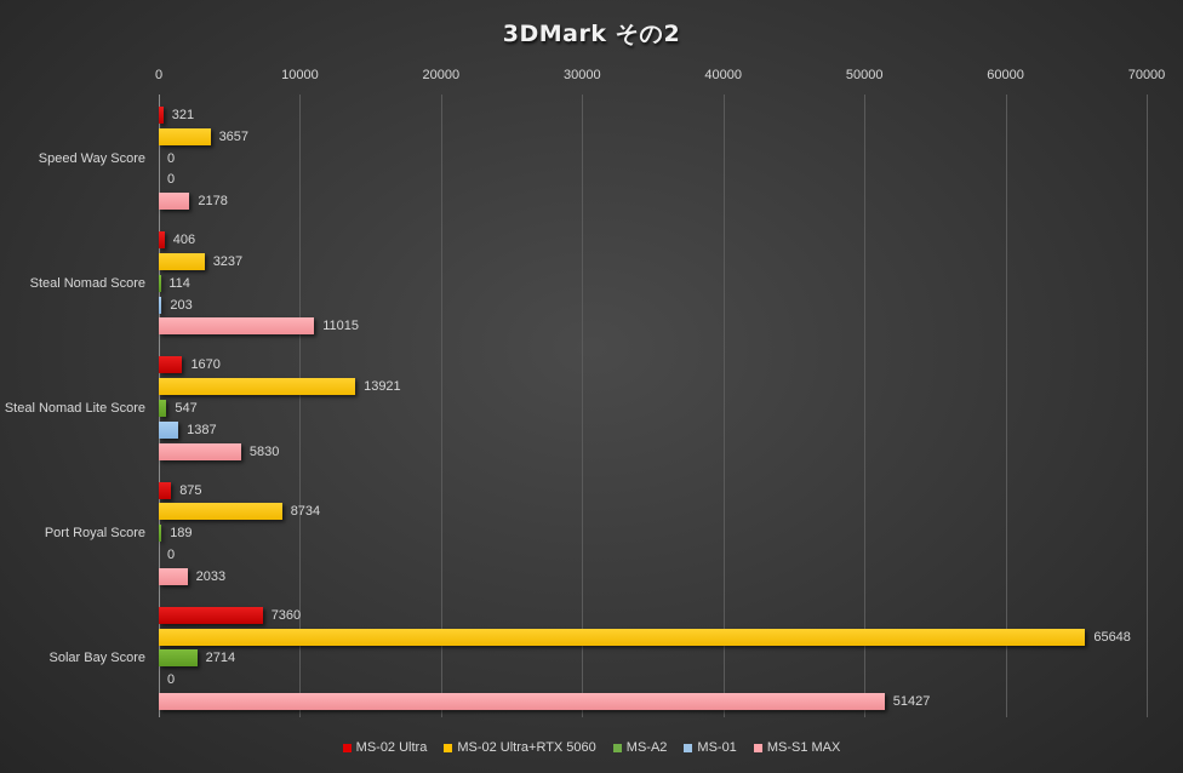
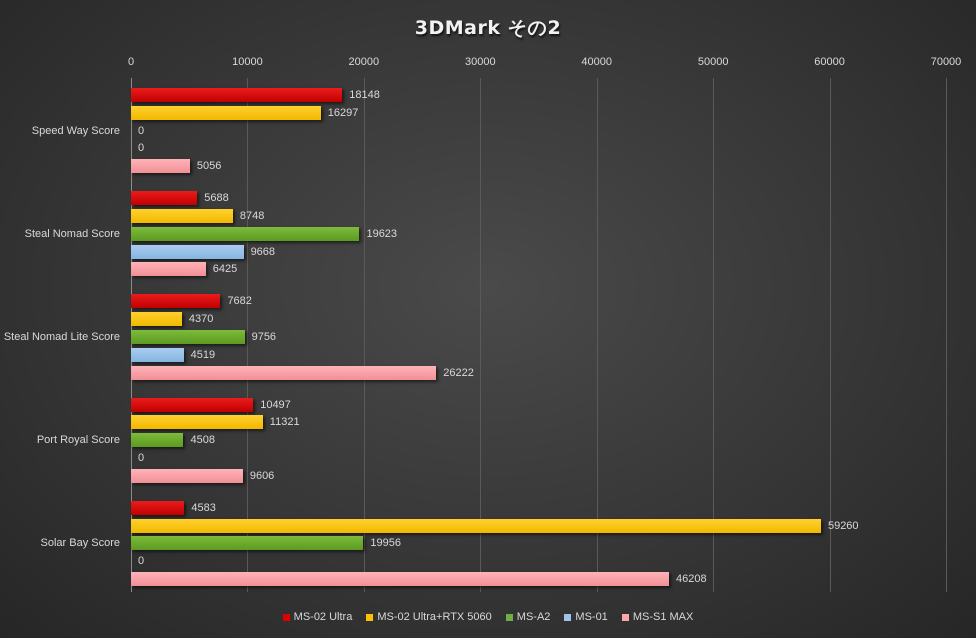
MS-02 Ultra/Speed Way Score: 321 -> 18148
MS-02 Ultra+RTX 5060/Speed Way Score: 3657 -> 16297
MS-S1 MAX/Speed Way Score: 2178 -> 5056
MS-02 Ultra/Steal Nomad Score: 406 -> 5688
MS-02 Ultra+RTX 5060/Steal Nomad Score: 3237 -> 8748
MS-A2/Steal Nomad Score: 114 -> 19623
MS-01/Steal Nomad Score: 203 -> 9668
MS-S1 MAX/Steal Nomad Score: 11015 -> 6425
MS-02 Ultra/Steal Nomad Lite Score: 1670 -> 7682
MS-02 Ultra+RTX 5060/Steal Nomad Lite Score: 13921 -> 4370
MS-A2/Steal Nomad Lite Score: 547 -> 9756
MS-01/Steal Nomad Lite Score: 1387 -> 4519
MS-S1 MAX/Steal Nomad Lite Score: 5830 -> 26222
MS-02 Ultra/Port Royal Score: 875 -> 10497
MS-02 Ultra+RTX 5060/Port Royal Score: 8734 -> 11321
MS-A2/Port Royal Score: 189 -> 4508
MS-S1 MAX/Port Royal Score: 2033 -> 9606
MS-02 Ultra/Solar Bay Score: 7360 -> 4583
MS-02 Ultra+RTX 5060/Solar Bay Score: 65648 -> 59260
MS-A2/Solar Bay Score: 2714 -> 19956
MS-S1 MAX/Solar Bay Score: 51427 -> 46208
